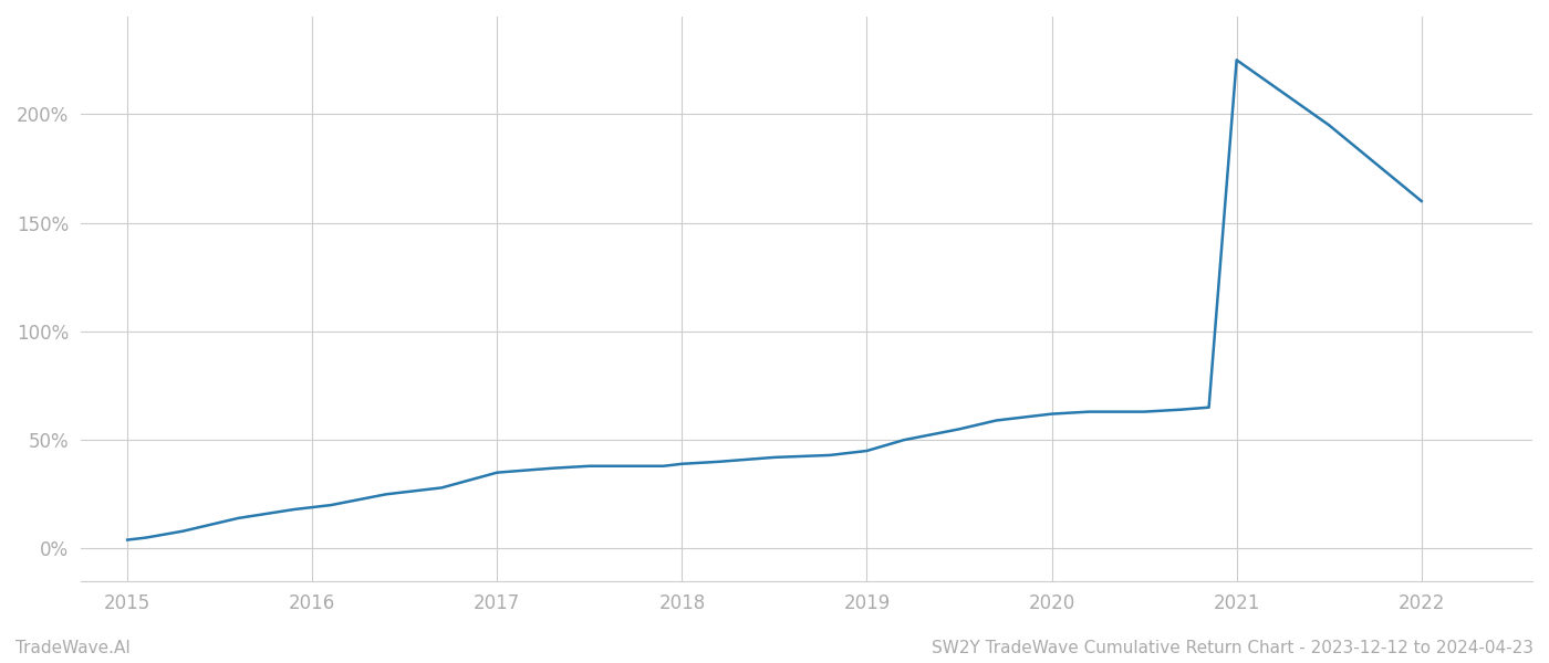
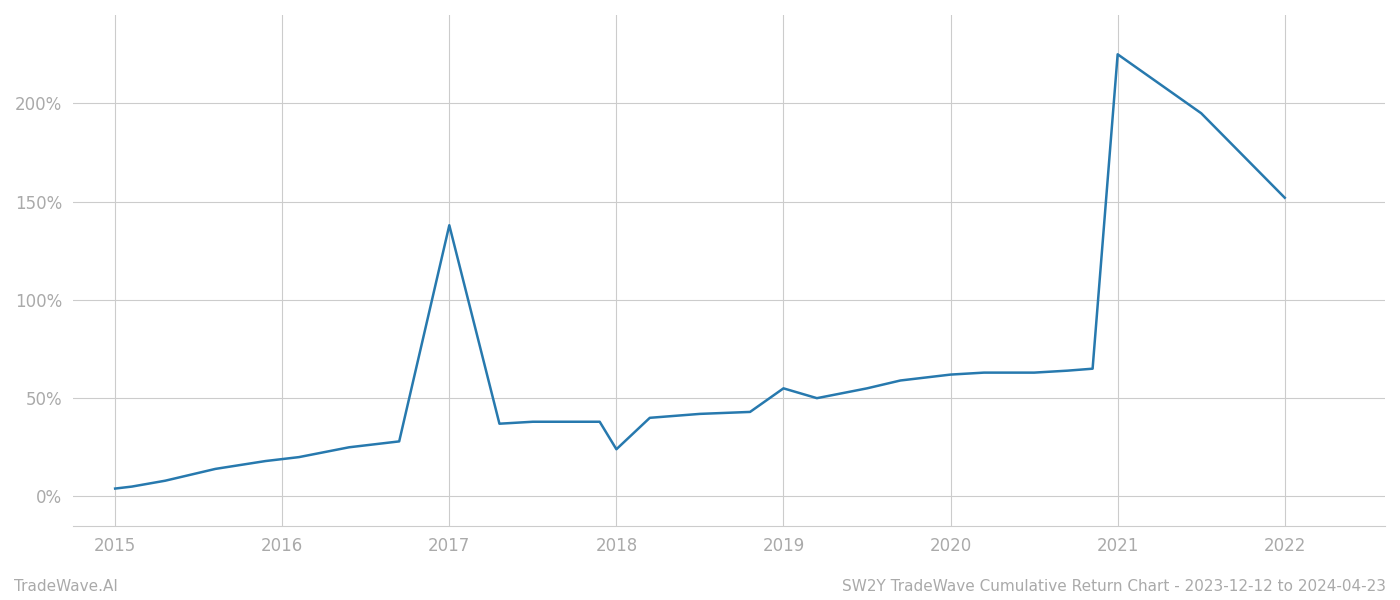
2017: 35% -> 138%
2018: 39% -> 24%
2019: 45% -> 55%
2022: 160% -> 152%
